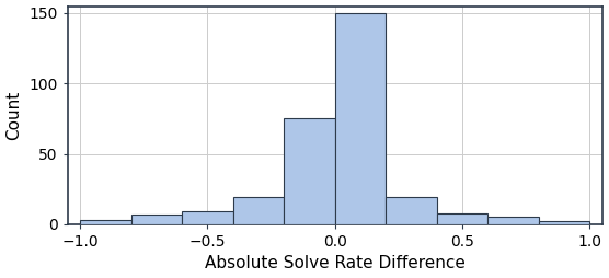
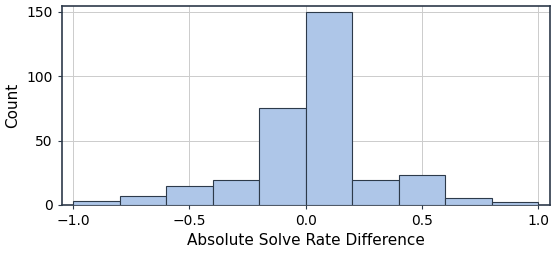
−0.5: 9 -> 15
0.5: 8 -> 23
